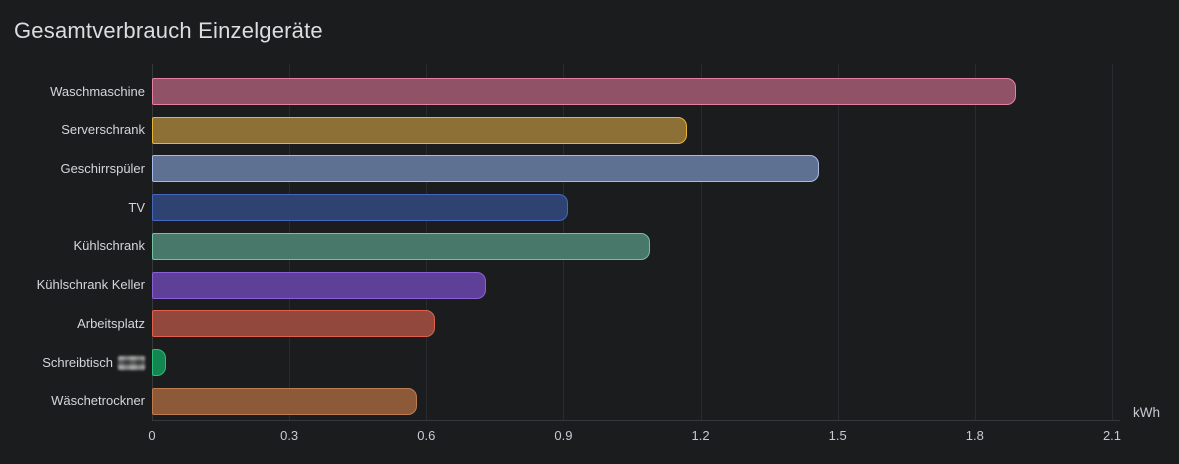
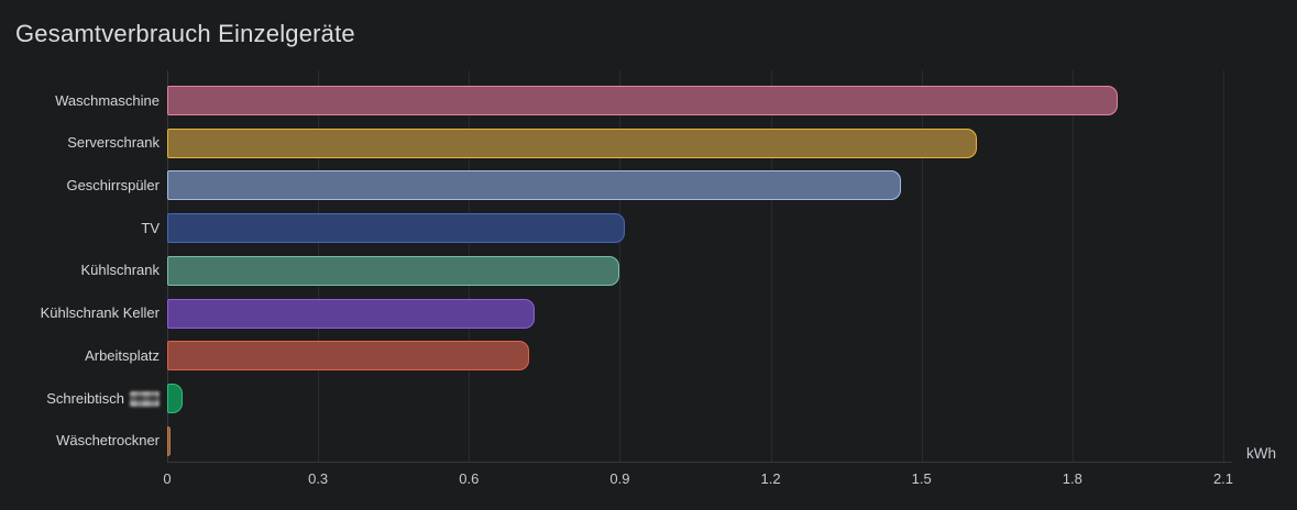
Serverschrank: 1.17 -> 1.61
Kühlschrank: 1.09 -> 0.90
Arbeitsplatz: 0.62 -> 0.72
Wäschetrockner: 0.58 -> 0.01
